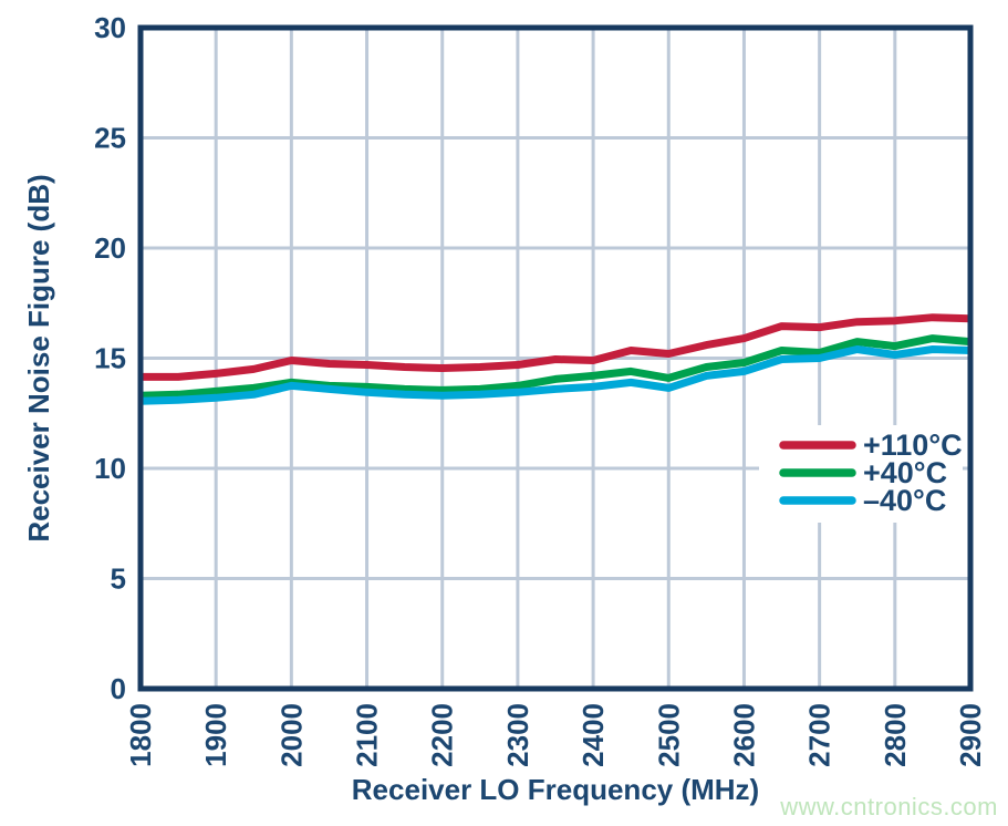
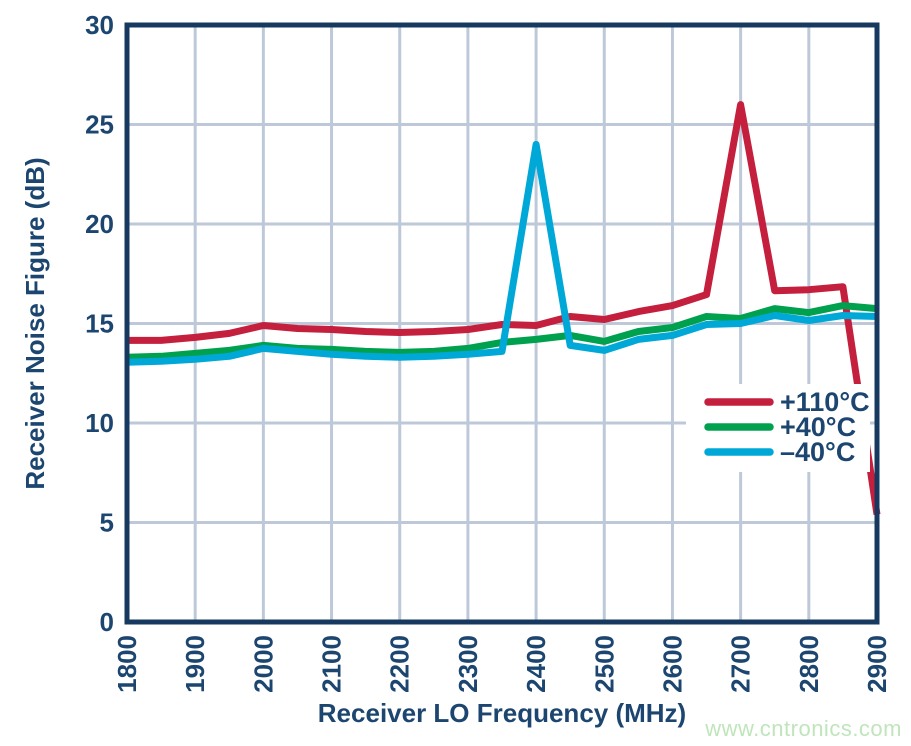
–40°C/2400: 13.7 -> 24.0
+110°C/2700: 16.4 -> 26.0
+110°C/2900: 16.8 -> 5.4
